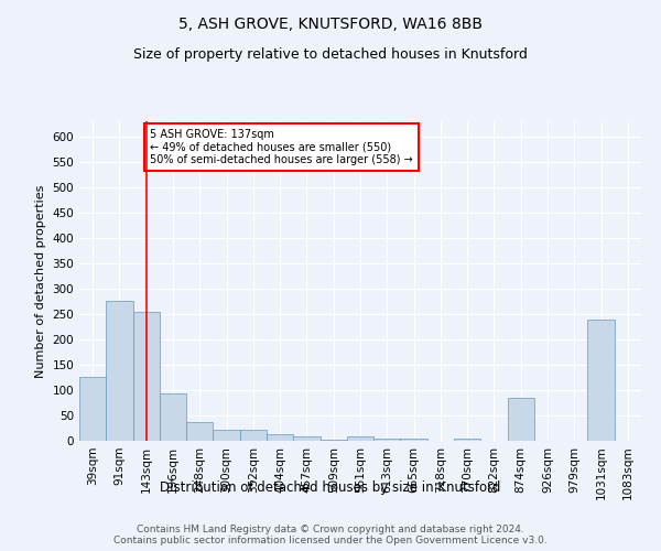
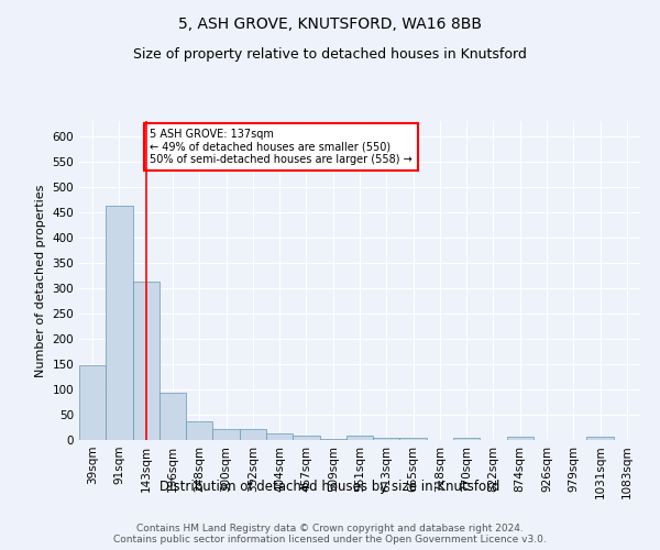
39sqm: 125 -> 147
91sqm: 275 -> 463
143sqm: 255 -> 312
874sqm: 85 -> 6
1031sqm: 240 -> 6
